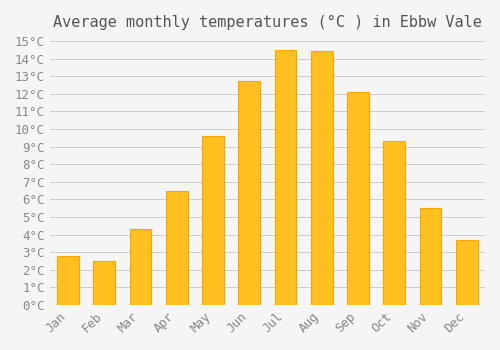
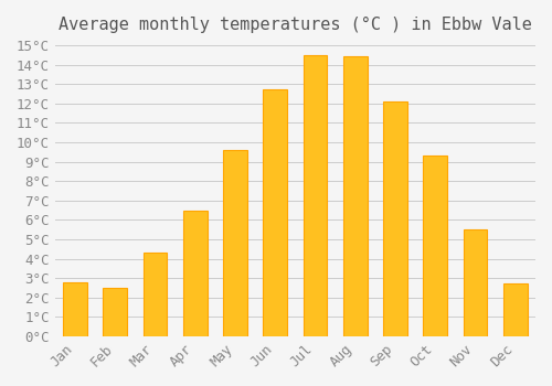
Dec: 3.7°C -> 2.7°C
